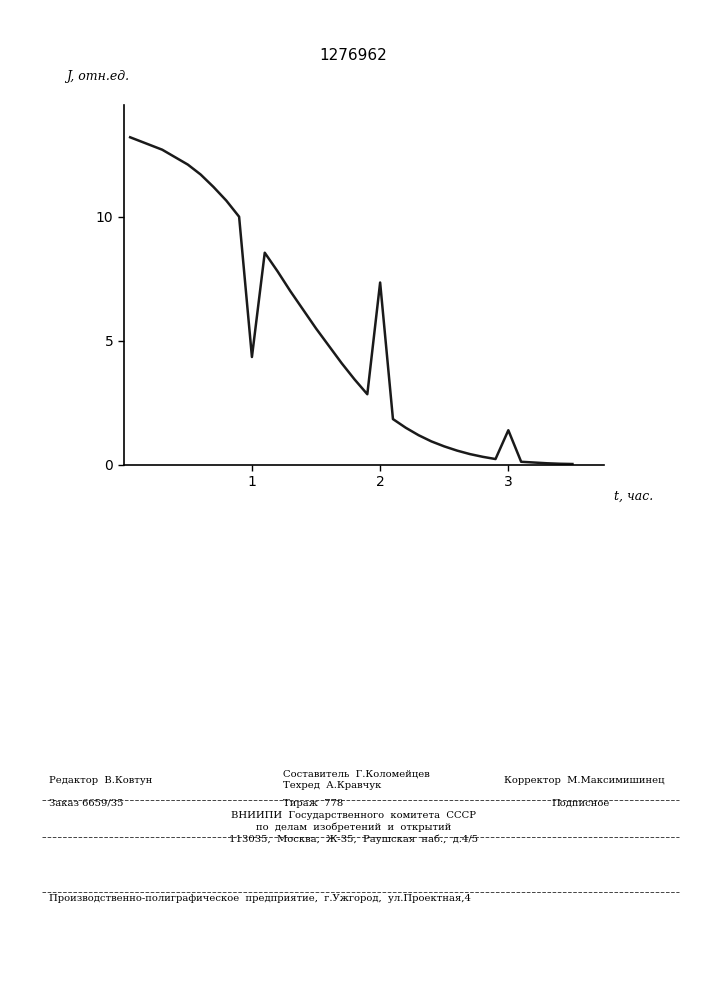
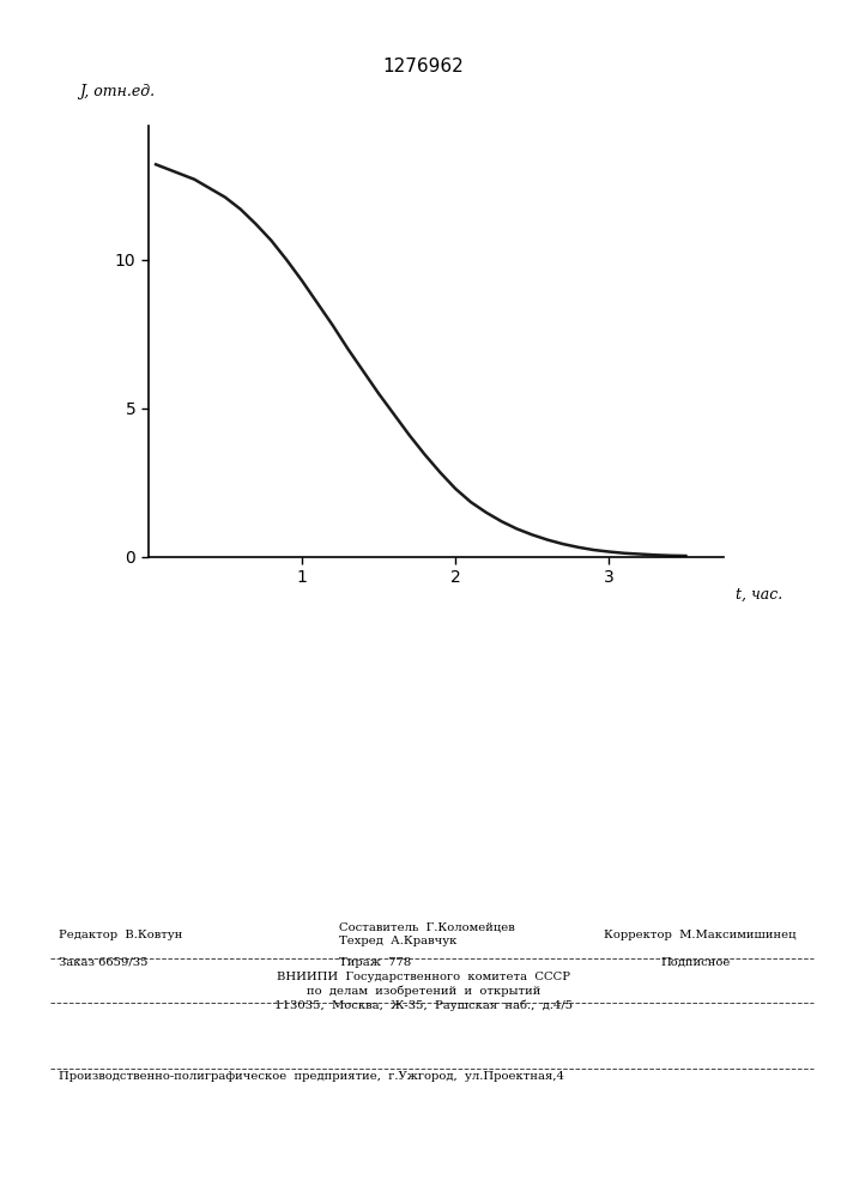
1: 4.35 -> 9.30
2: 7.35 -> 2.30
3: 1.40 -> 0.18
